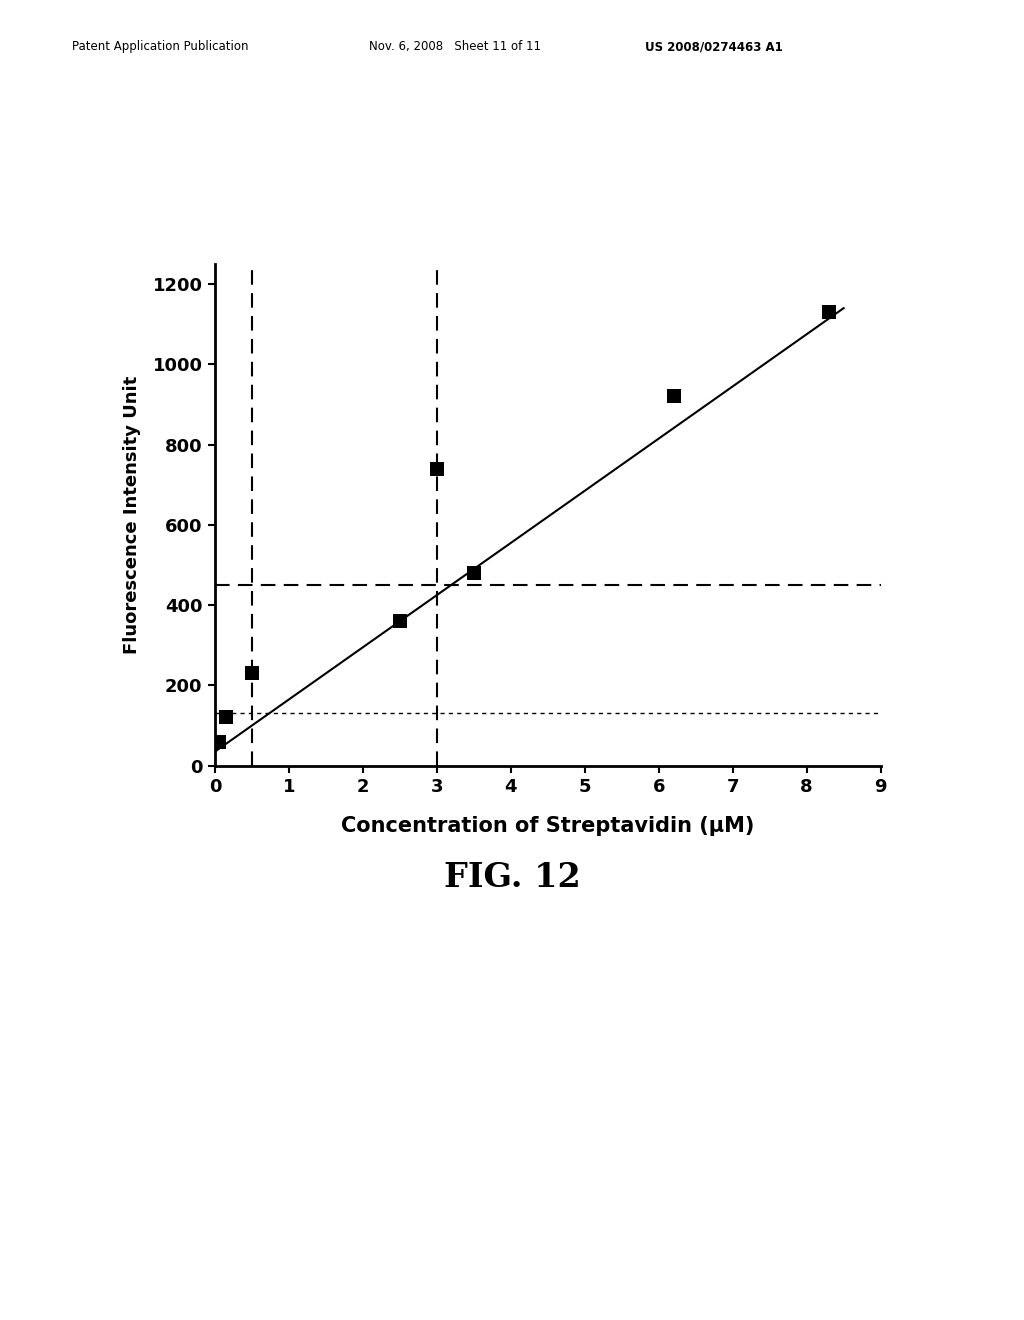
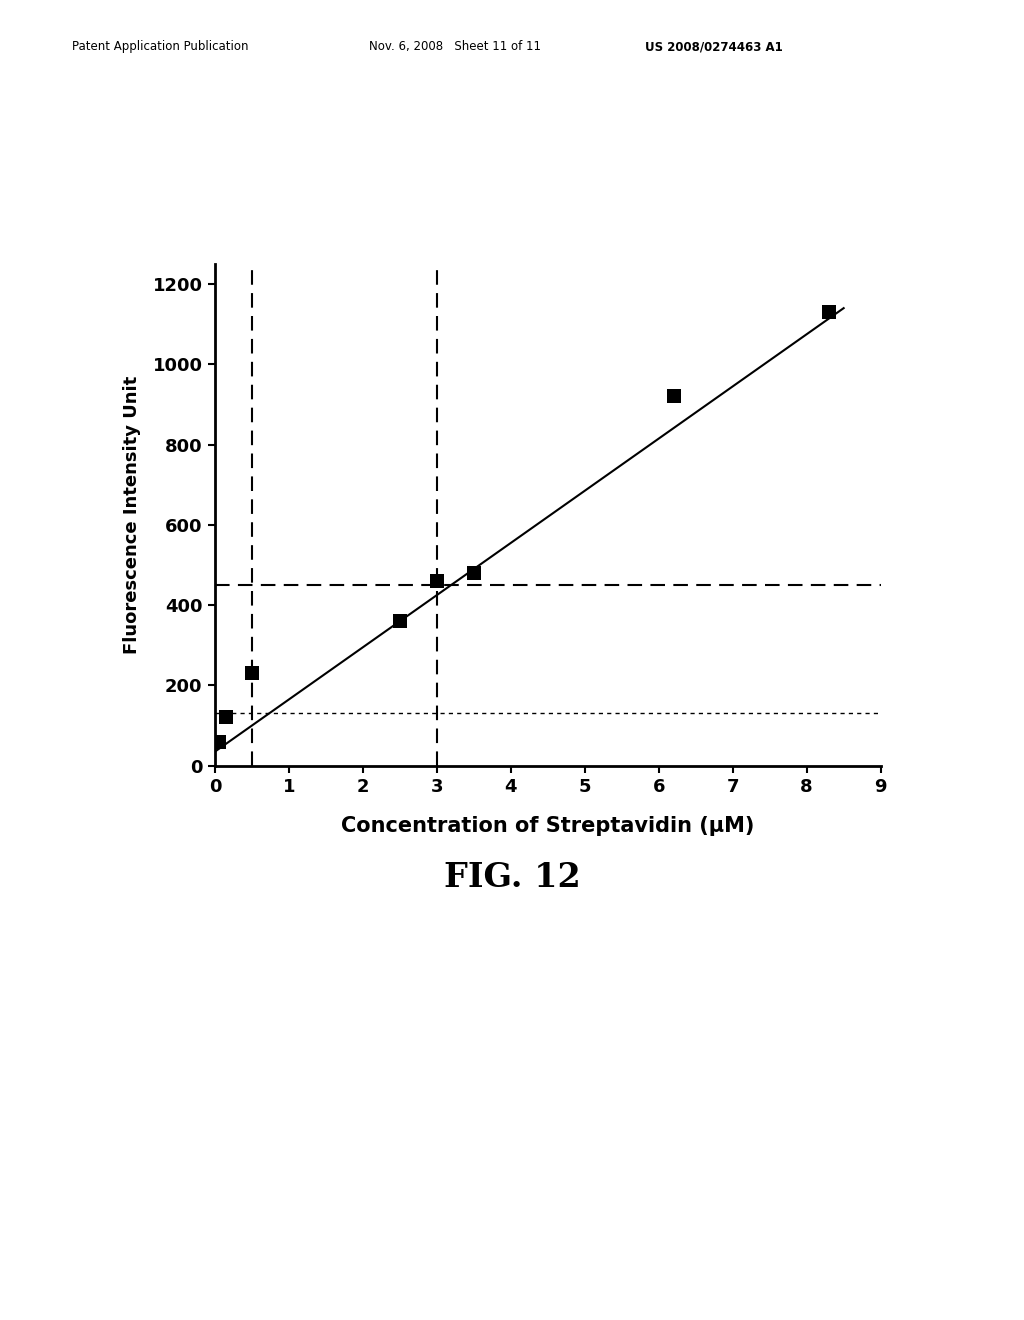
3: 740 -> 460
